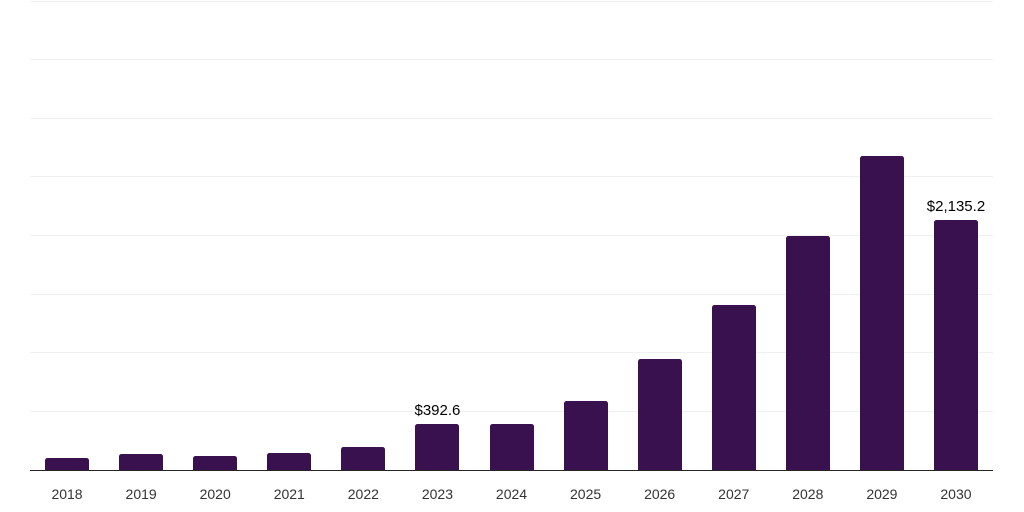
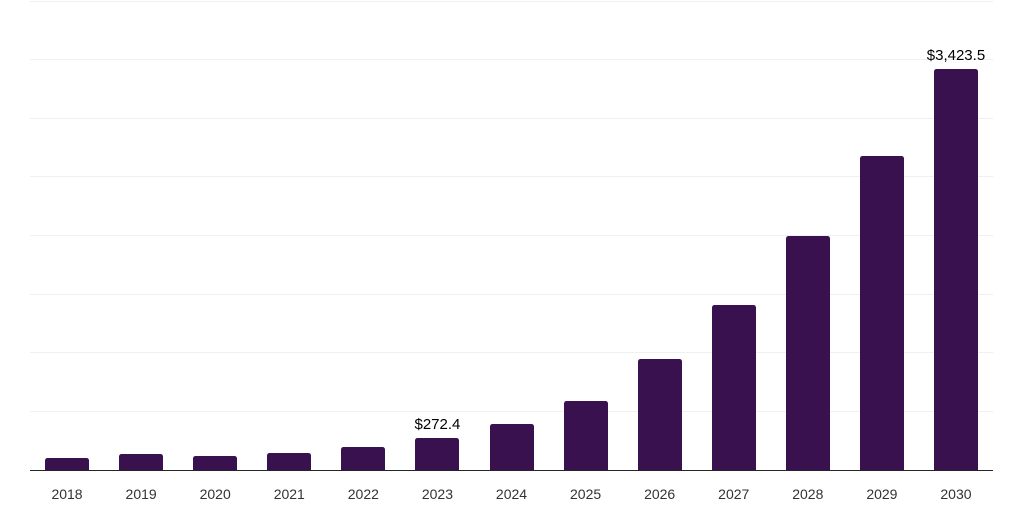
2023: $392.6 -> $272.4
2030: $2,135.2 -> $3,423.5
